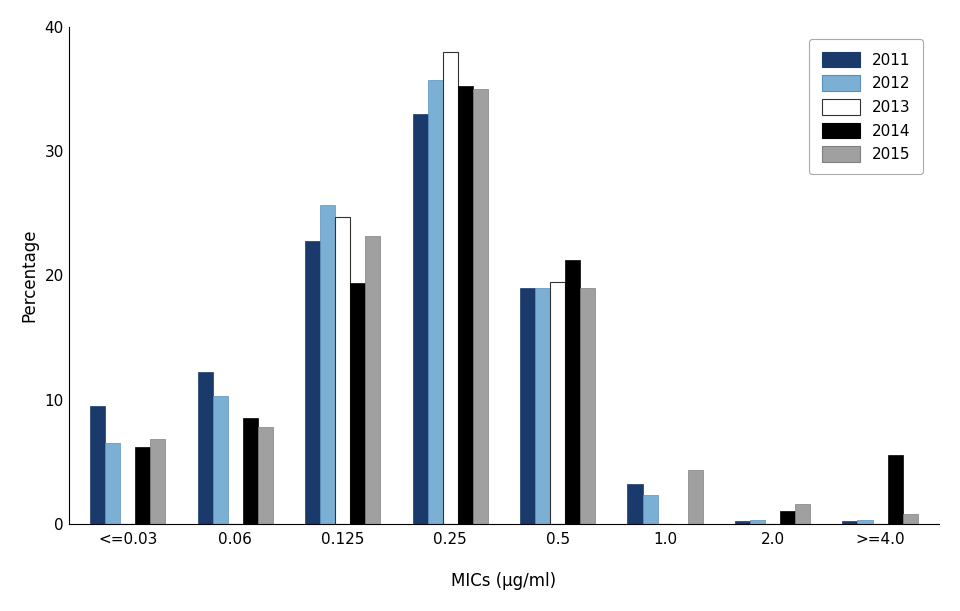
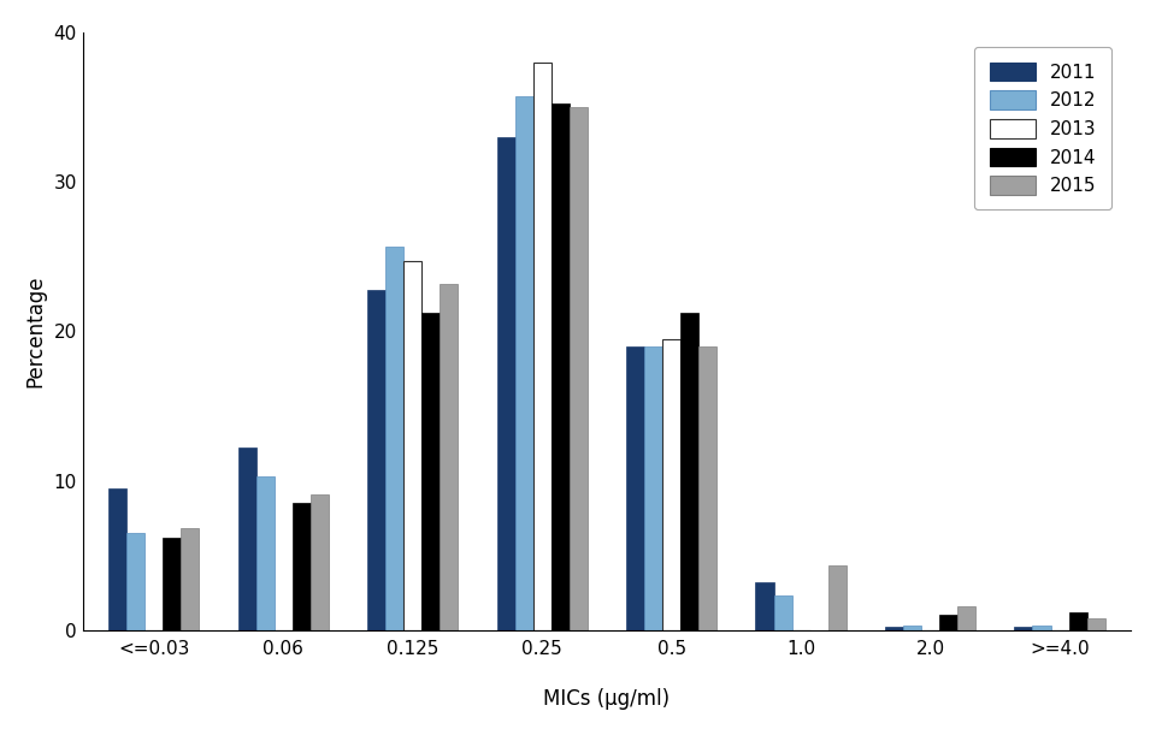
2015/0.06: 7.8 -> 9.1
2014/0.125: 19.4 -> 21.2
2014/>=4.0: 5.5 -> 1.2
